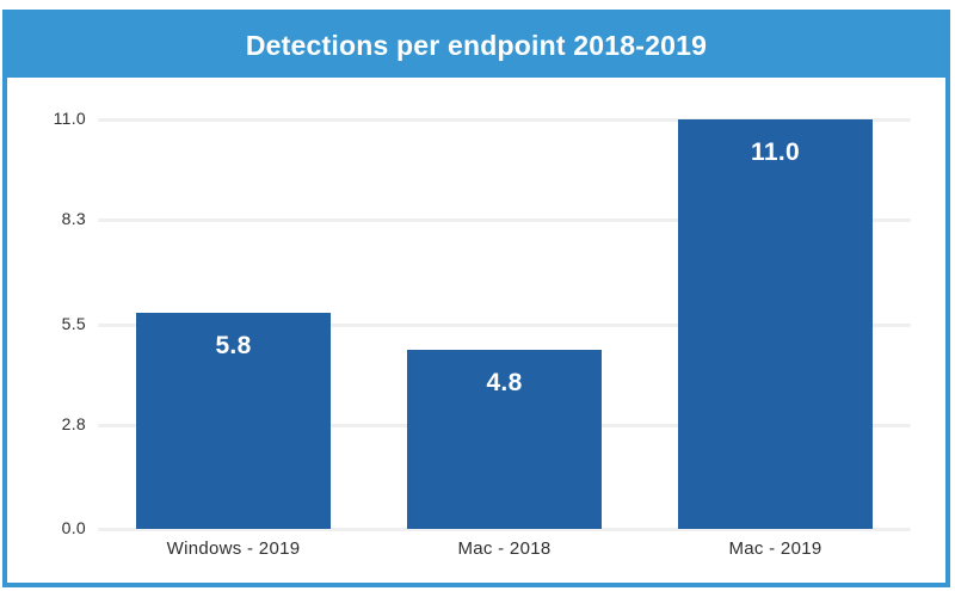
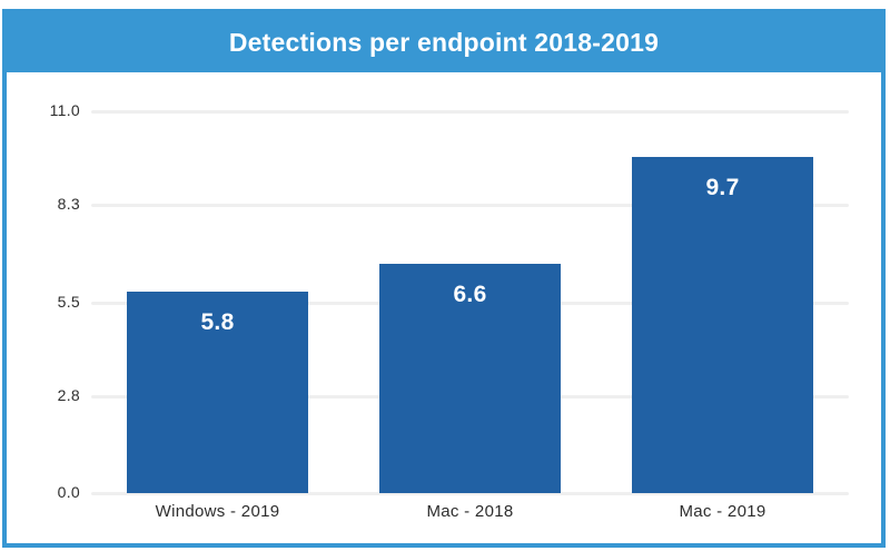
Mac - 2018: 4.8 -> 6.6
Mac - 2019: 11.0 -> 9.7
